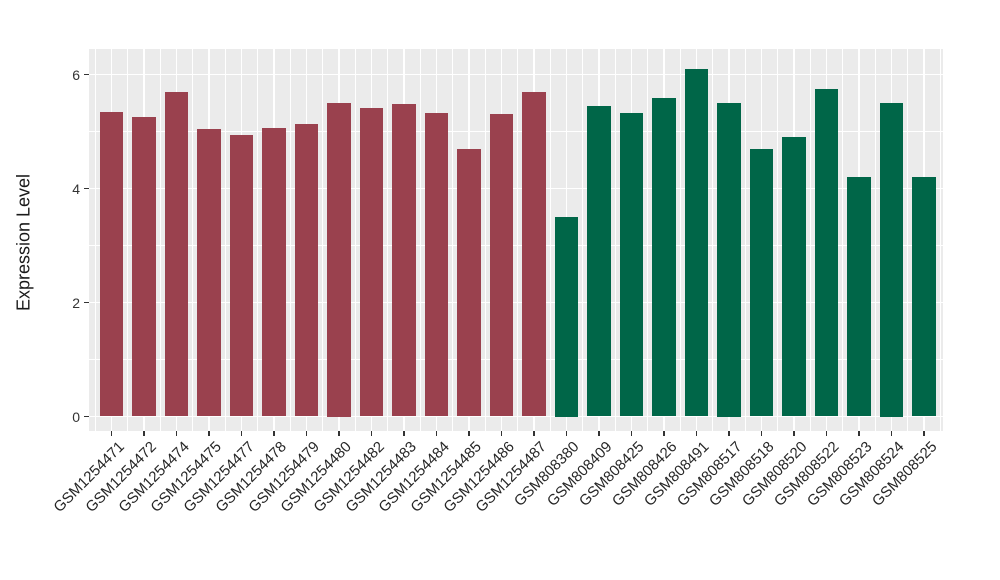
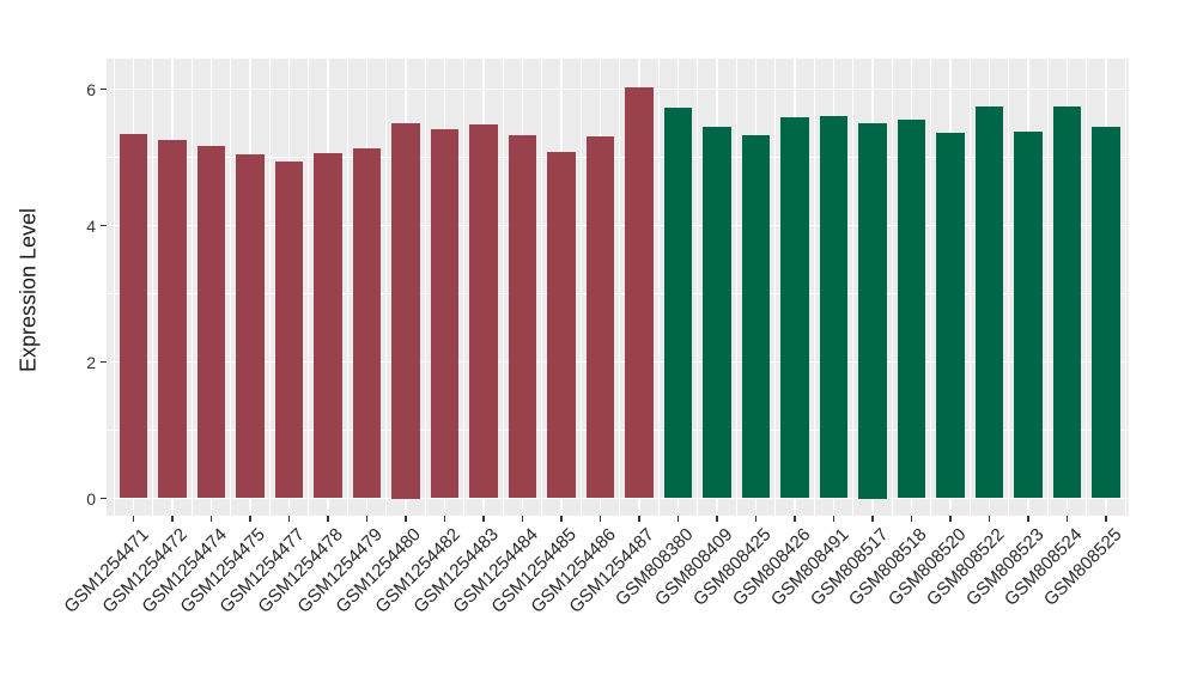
GSM1254474: 5.7 -> 5.2
GSM1254485: 4.7 -> 5.1
GSM1254487: 5.7 -> 6.0
GSM808380: 3.5 -> 5.7
GSM808491: 6.1 -> 5.6
GSM808518: 4.7 -> 5.6
GSM808520: 4.9 -> 5.4
GSM808523: 4.2 -> 5.4
GSM808524: 5.5 -> 5.7
GSM808525: 4.2 -> 5.4
